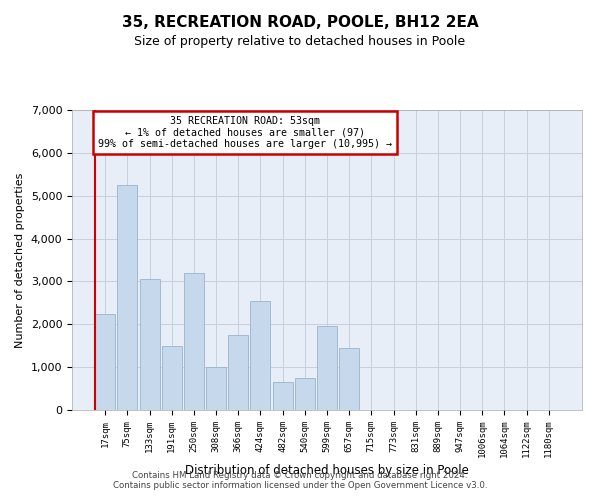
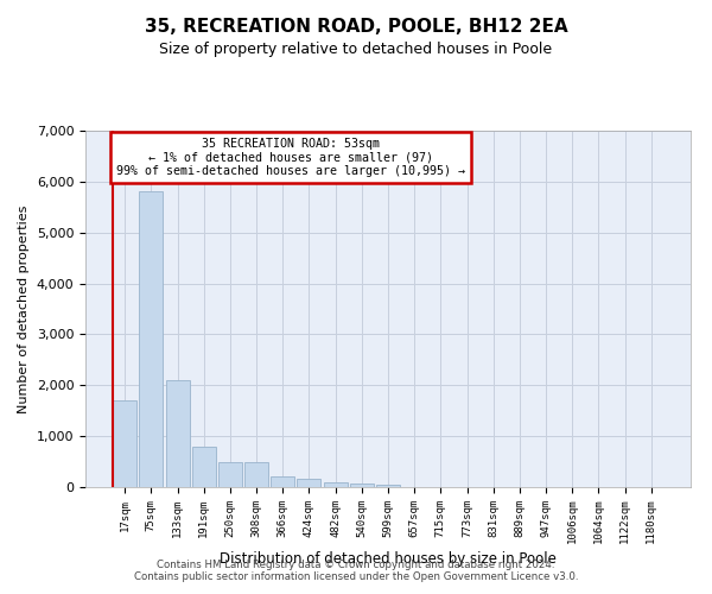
17sqm: 2,250 -> 1,700
75sqm: 5,250 -> 5,800
133sqm: 3,050 -> 2,100
191sqm: 1,500 -> 800
250sqm: 3,200 -> 500
308sqm: 1,000 -> 490
366sqm: 1,750 -> 200
424sqm: 2,550 -> 160
482sqm: 650 -> 100
540sqm: 750 -> 70
599sqm: 1,950 -> 40
657sqm: 1,450 -> 10
